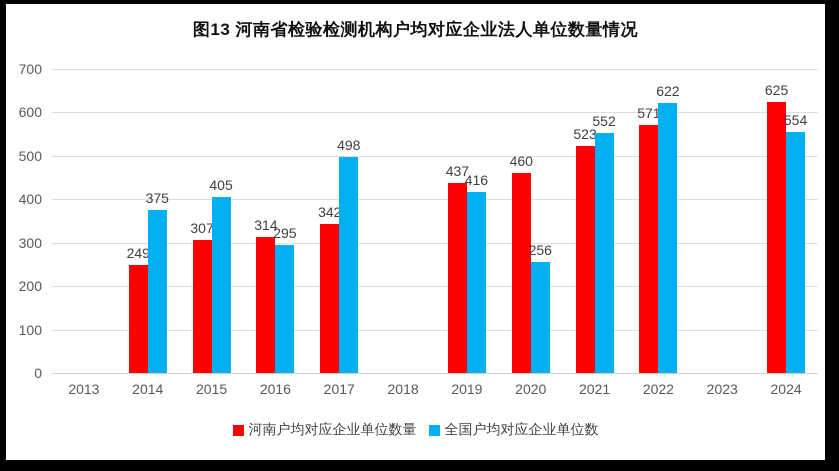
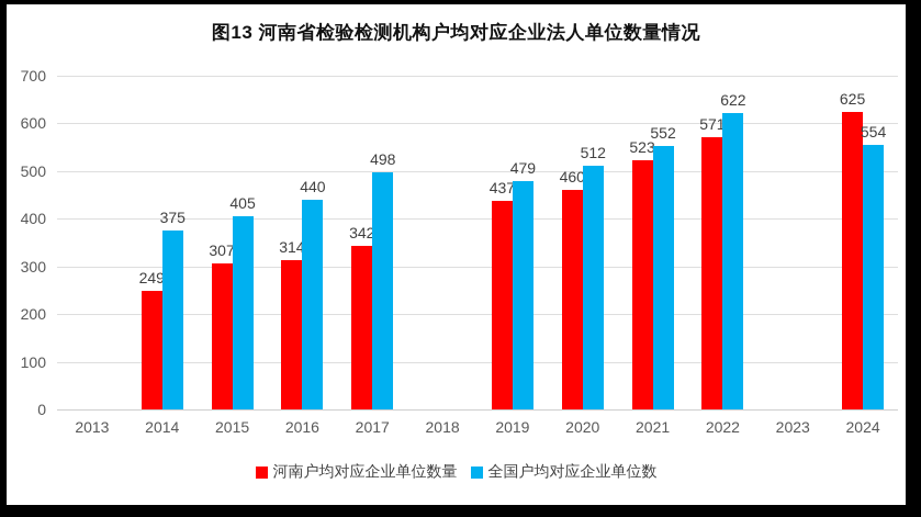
全国户均对应企业单位数/2016: 295 -> 440
全国户均对应企业单位数/2019: 416 -> 479
全国户均对应企业单位数/2020: 256 -> 512
